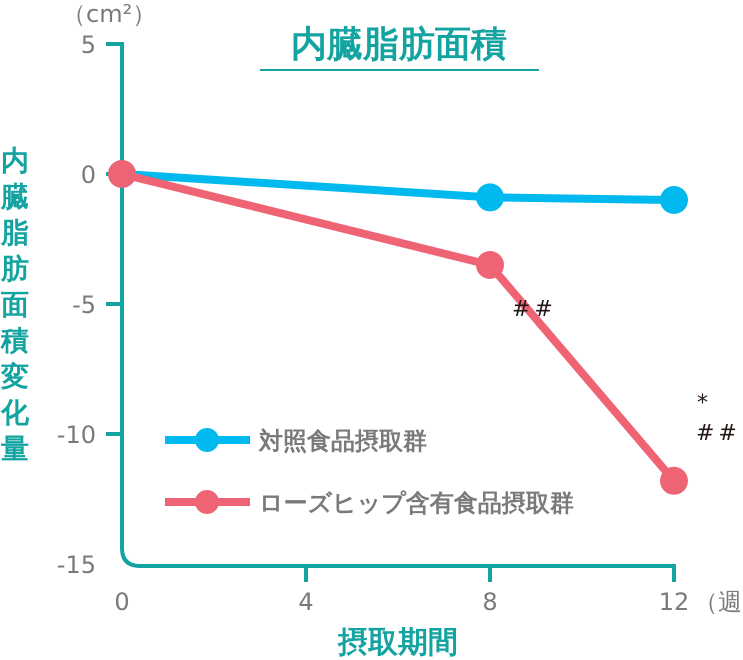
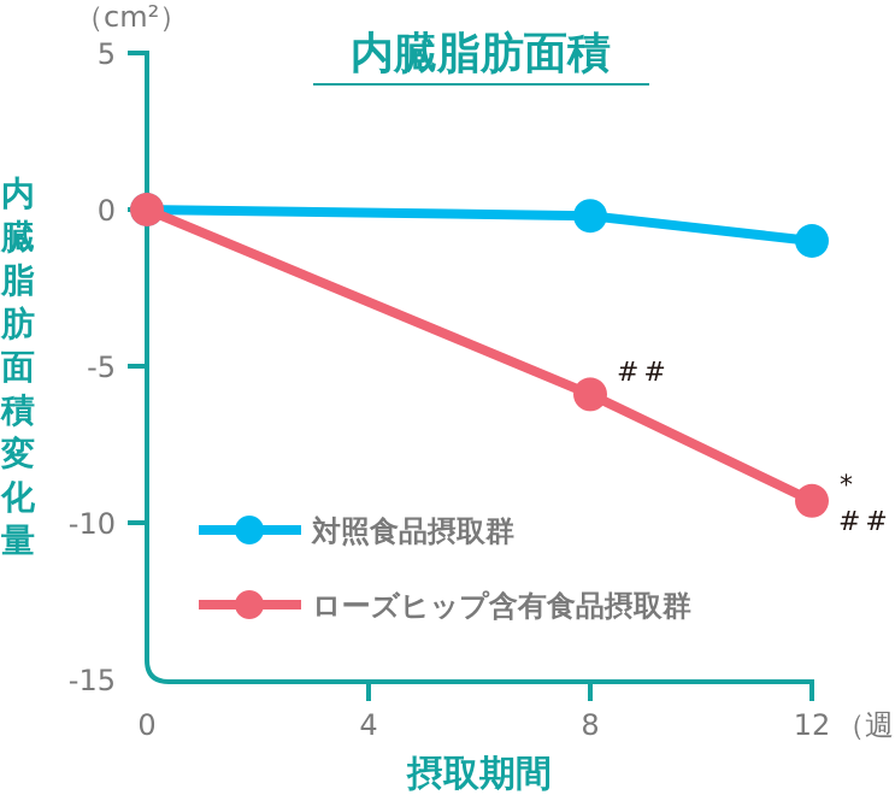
対照食品摂取群/8: -0.9 -> -0.2
ローズヒップ含有食品摂取群/8: -3.5 -> -5.9
ローズヒップ含有食品摂取群/12: -11.8 -> -9.3
